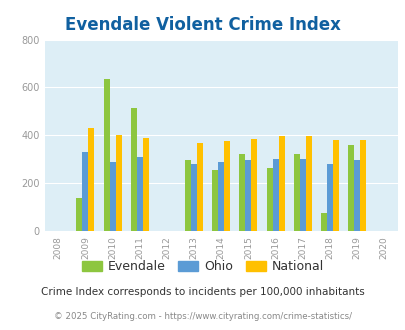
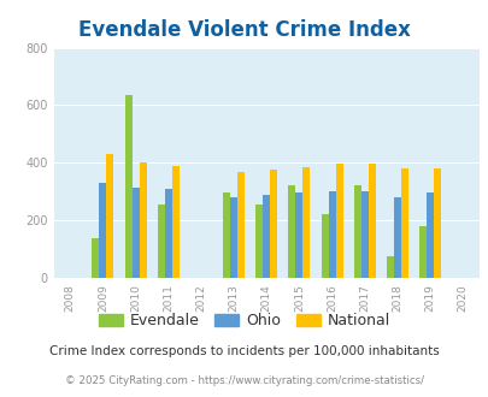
Ohio/2010: 290 -> 314
Evendale/2011: 515 -> 257
Evendale/2016: 265 -> 220
Evendale/2019: 360 -> 178
